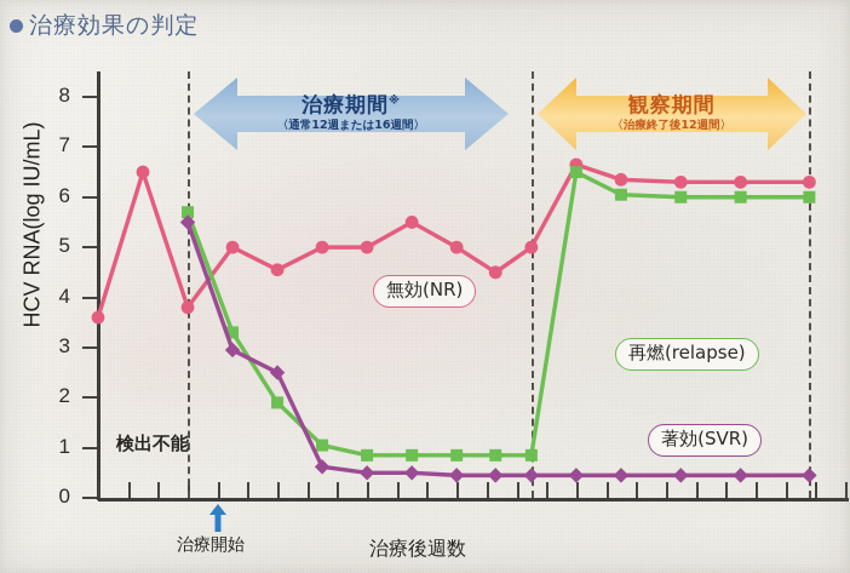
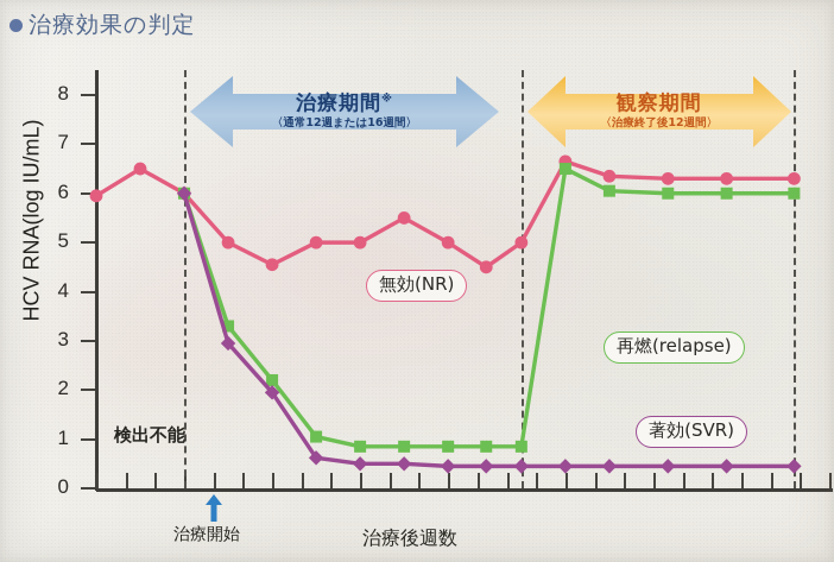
無効(NR)/0: 3.6 -> 6.0
無効(NR)/3: 3.8 -> 6.0
再燃(relapse)/3: 5.7 -> 6.0
著効(SVR)/3: 5.5 -> 6.0
再燃(relapse)/6: 1.9 -> 2.2
著効(SVR)/6: 2.5 -> 1.9
